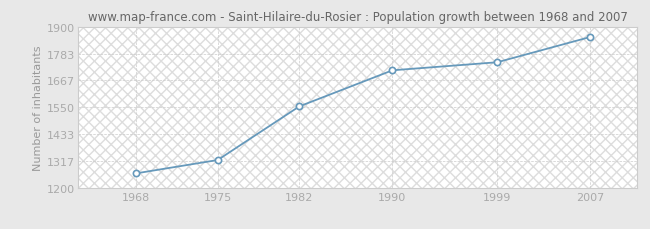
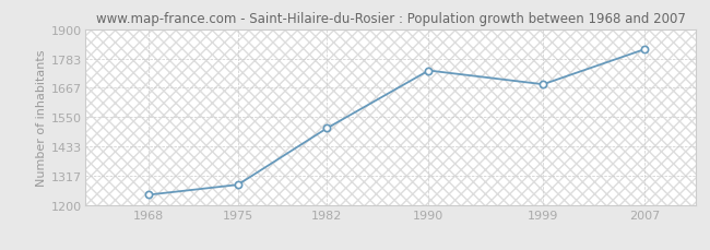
1968: 1262 -> 1240
1975: 1320 -> 1280
1982: 1553 -> 1505
1990: 1710 -> 1735
1999: 1745 -> 1680
2007: 1855 -> 1820
